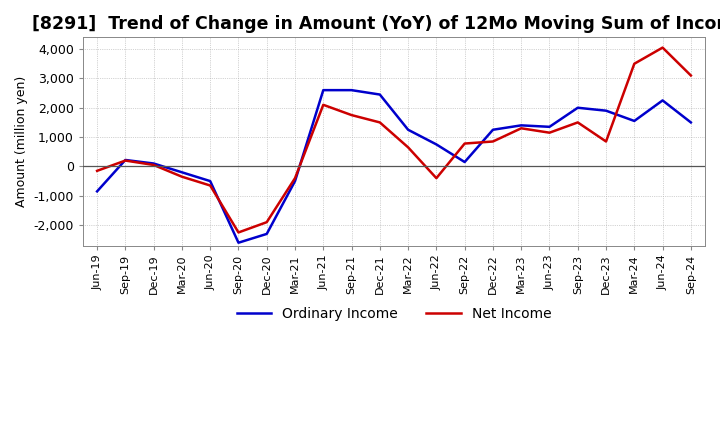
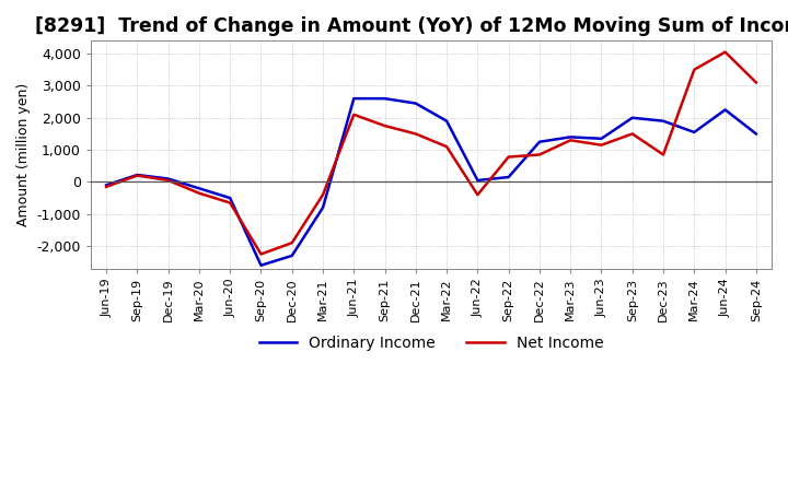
Ordinary Income/Jun-19: -850 -> -100
Ordinary Income/Mar-21: -500 -> -800
Ordinary Income/Mar-22: 1,250 -> 1,900
Net Income/Mar-22: 650 -> 1,100
Ordinary Income/Jun-22: 750 -> 50
